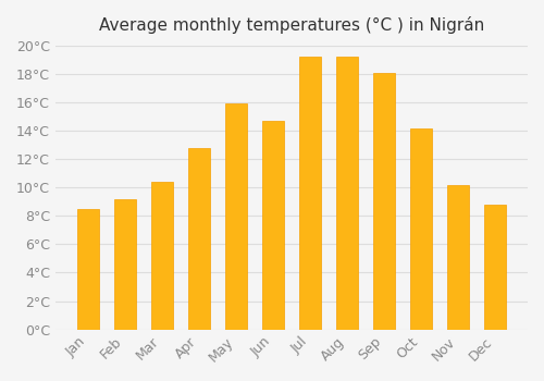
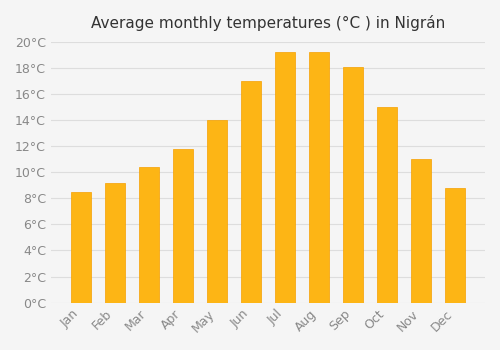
Apr: 12.8°C -> 11.8°C
May: 15.9°C -> 14.0°C
Jun: 14.7°C -> 17.0°C
Oct: 14.2°C -> 15.0°C
Nov: 10.2°C -> 11.0°C
